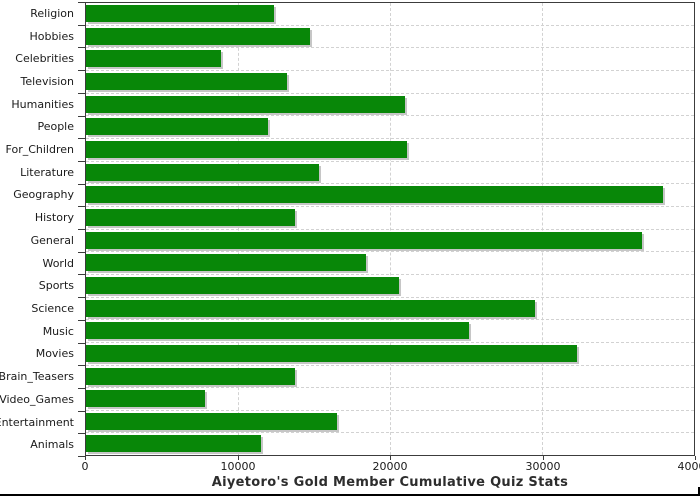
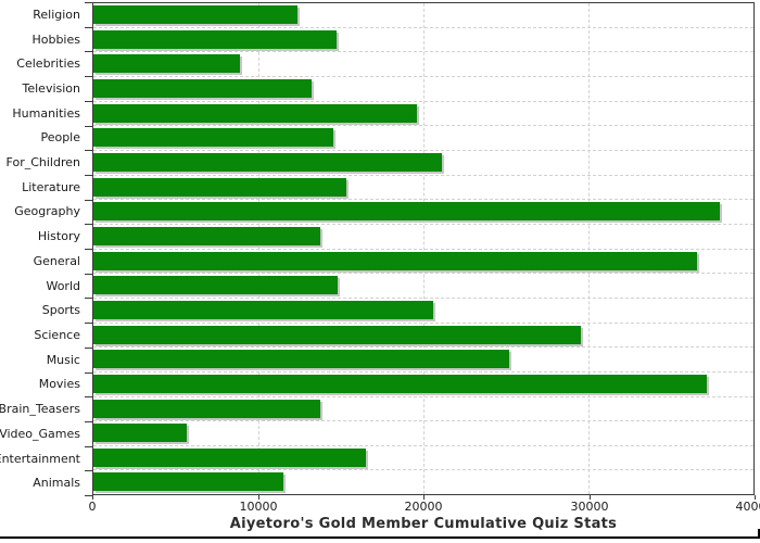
Humanities: 21000 -> 19600
People: 12000 -> 14600
World: 18400 -> 14800
Movies: 32300 -> 37200
Video_Games: 7800 -> 5600
